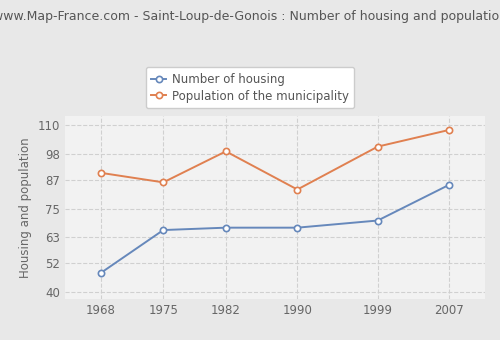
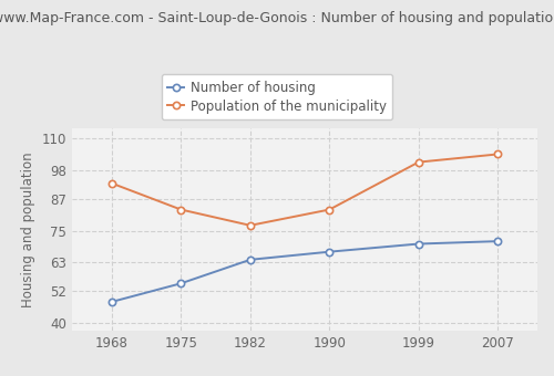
Population of the municipality/1968: 90 -> 93
Number of housing/1975: 66 -> 55
Population of the municipality/1975: 86 -> 83
Number of housing/1982: 67 -> 64
Population of the municipality/1982: 99 -> 77
Number of housing/2007: 85 -> 71
Population of the municipality/2007: 108 -> 104
